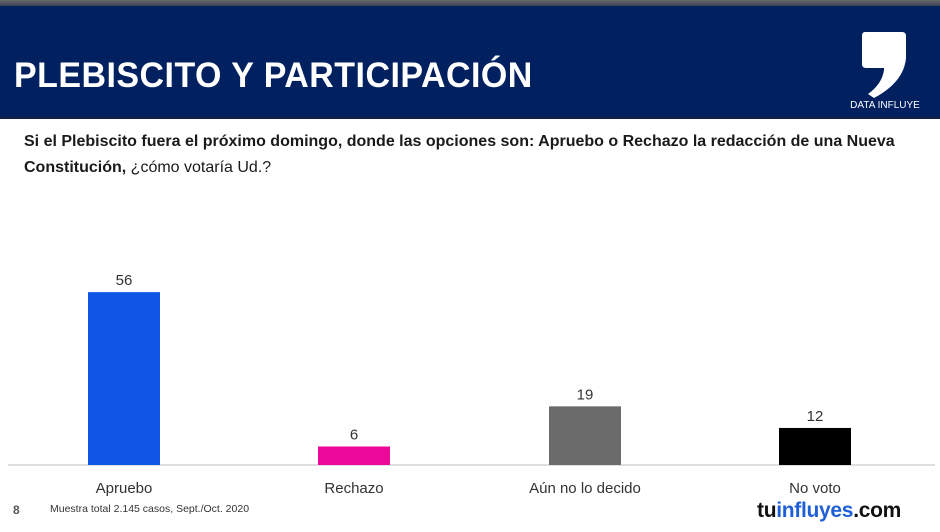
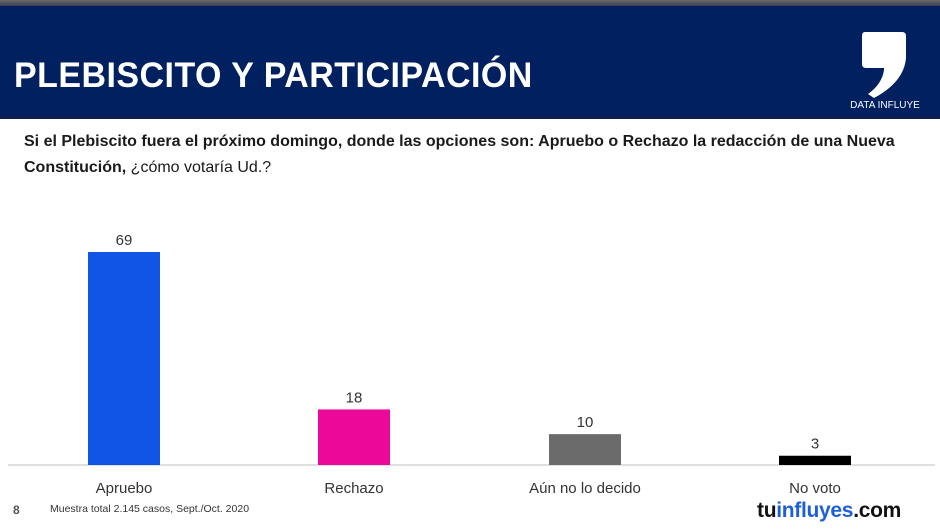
Apruebo: 56 -> 69
Rechazo: 6 -> 18
Aún no lo decido: 19 -> 10
No voto: 12 -> 3
